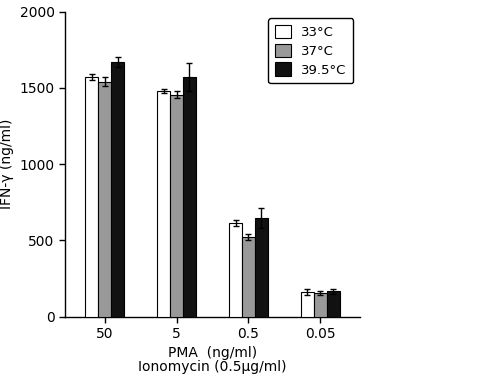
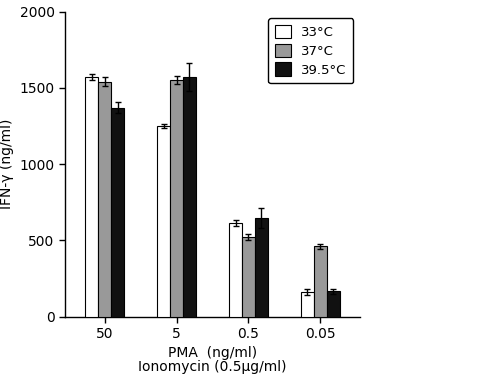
39.5°C/50: 1670 -> 1370
33°C/5: 1480 -> 1250
37°C/5: 1460 -> 1550
37°C/0.05: 160 -> 460
